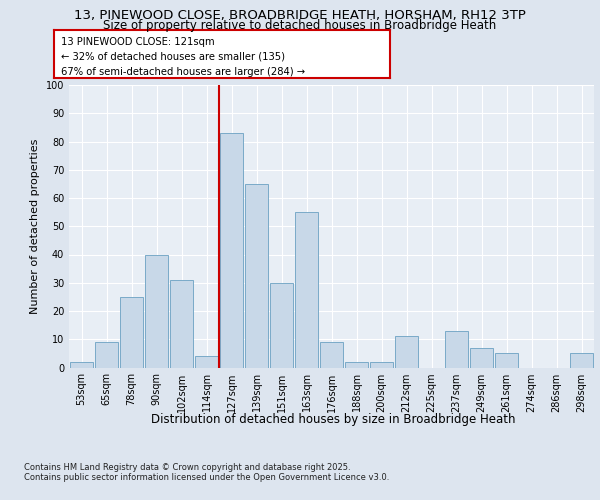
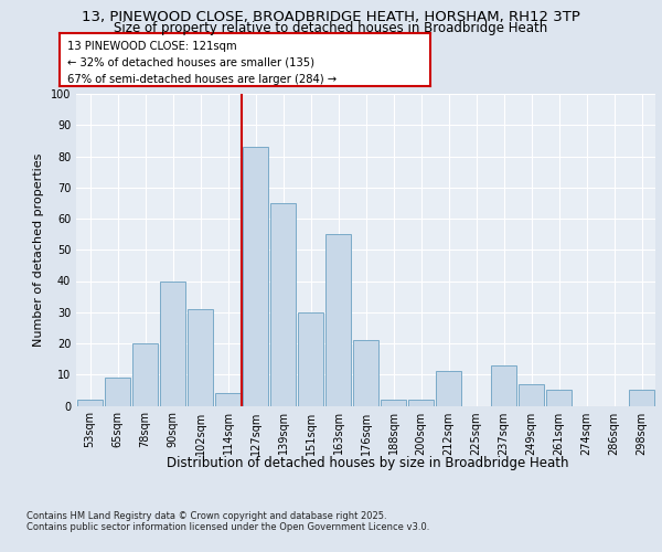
78sqm: 25 -> 20
176sqm: 9 -> 21
